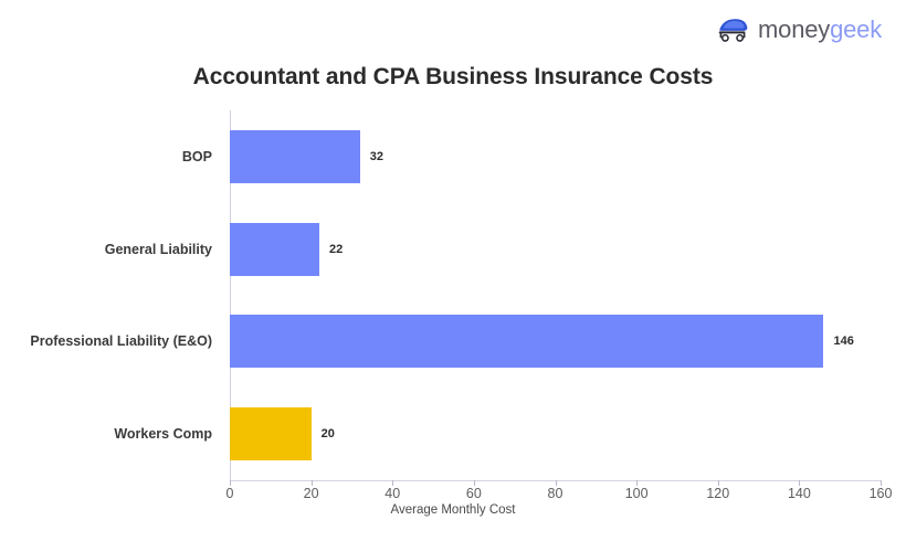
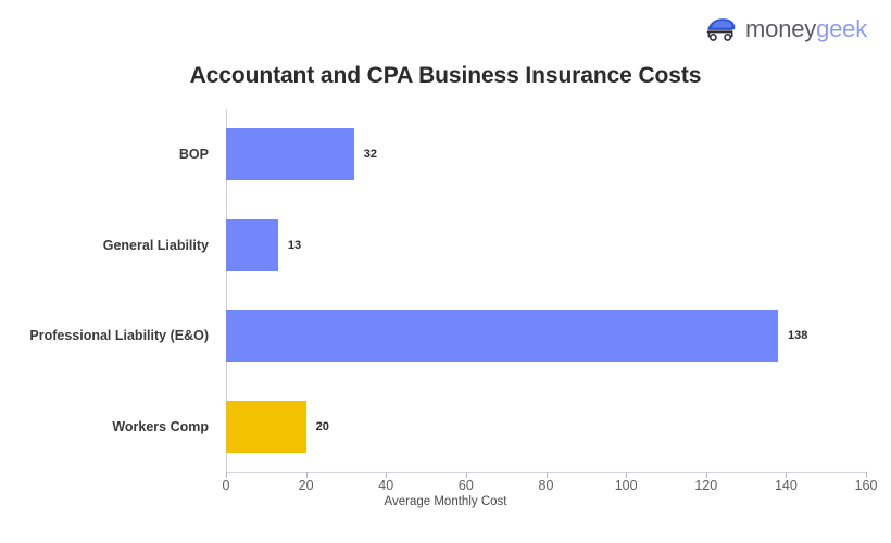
General Liability: 22 -> 13
Professional Liability (E&O): 146 -> 138
